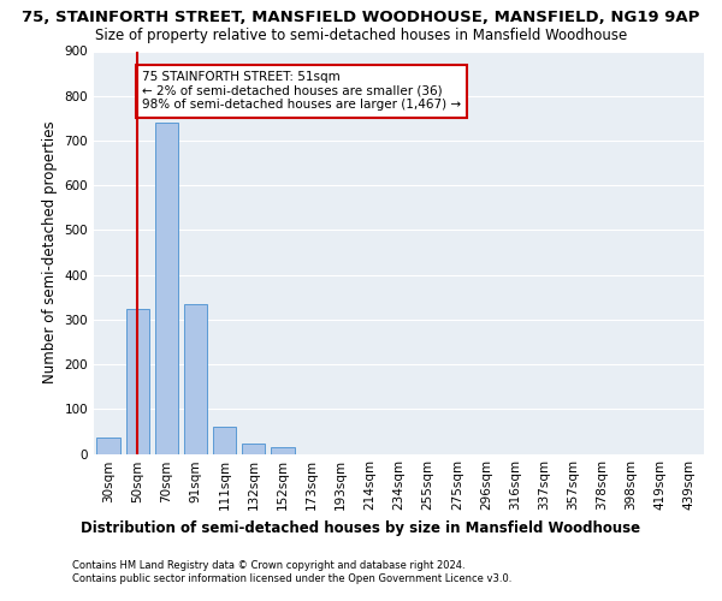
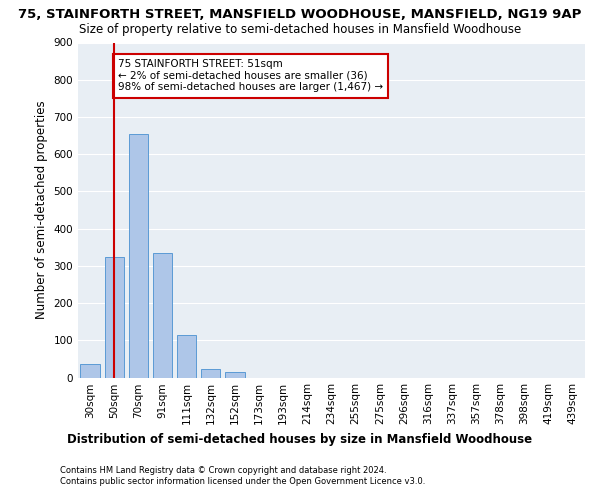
70sqm: 740 -> 655
111sqm: 60 -> 115
